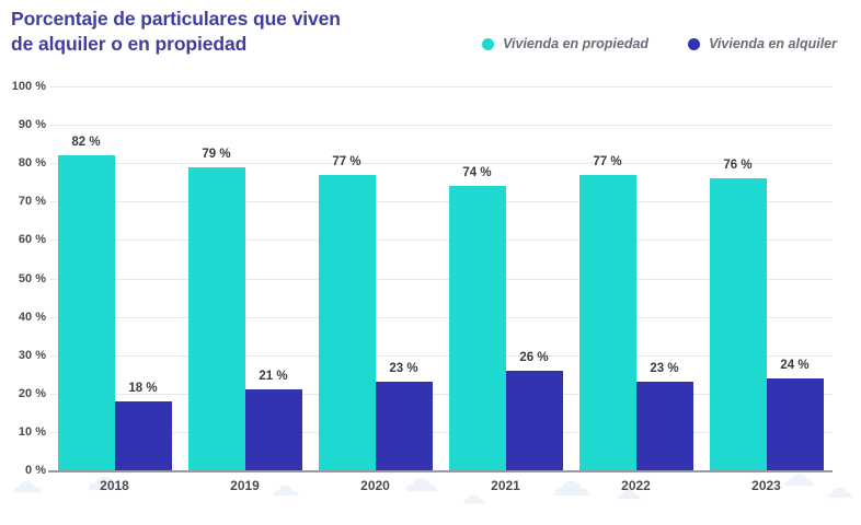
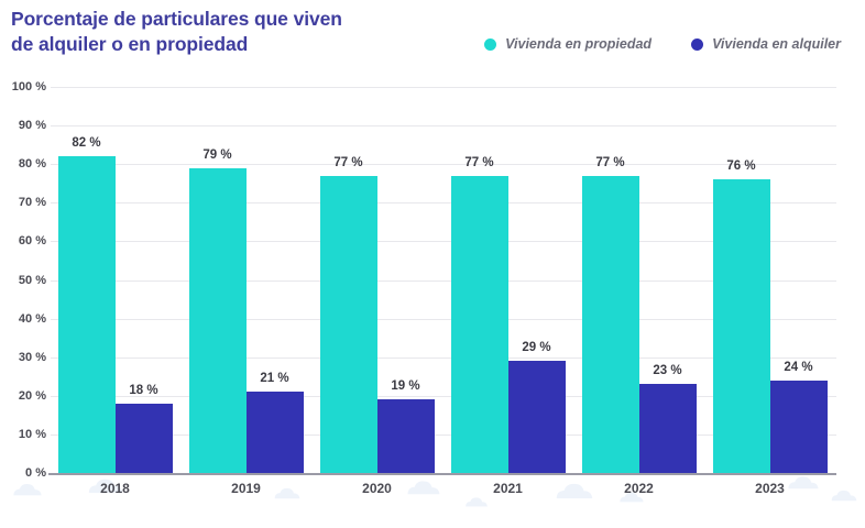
Vivienda en alquiler/2020: 23 -> 19
Vivienda en propiedad/2021: 74 -> 77
Vivienda en alquiler/2021: 26 -> 29
